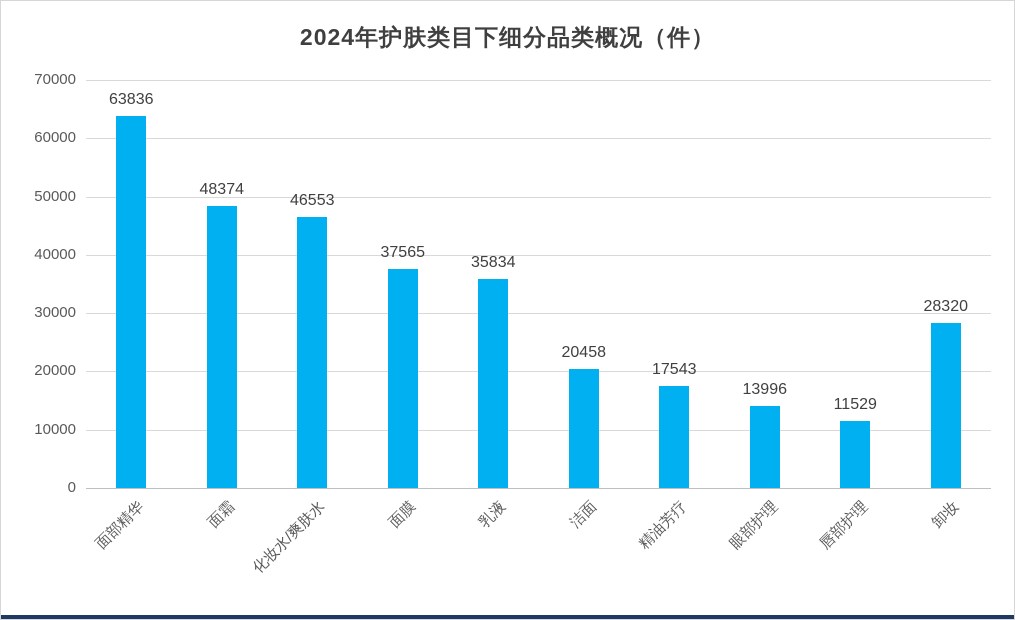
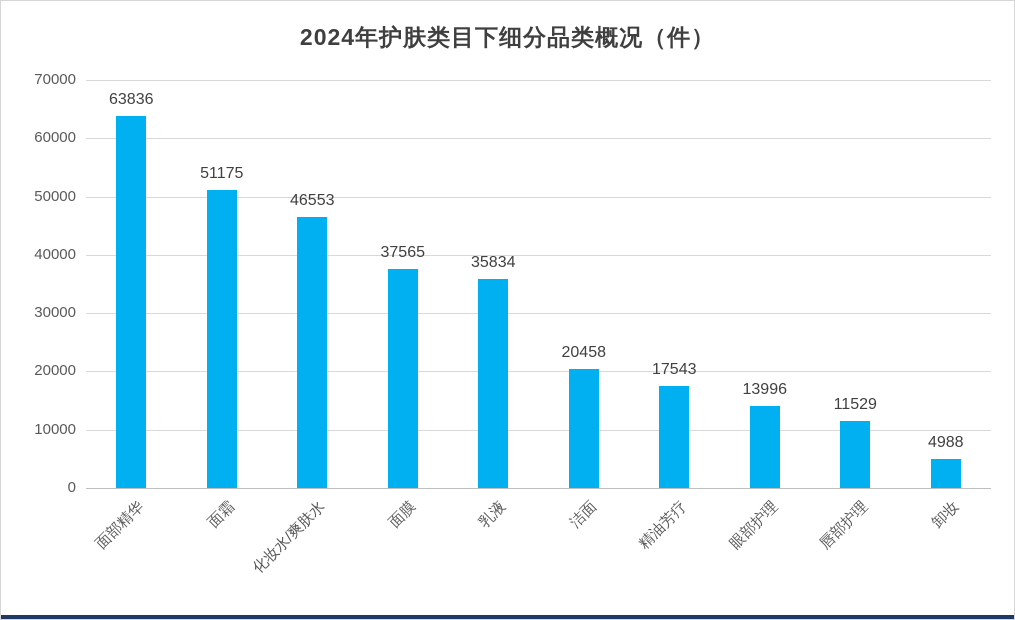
面霜: 48374 -> 51175
卸妆: 28320 -> 4988
